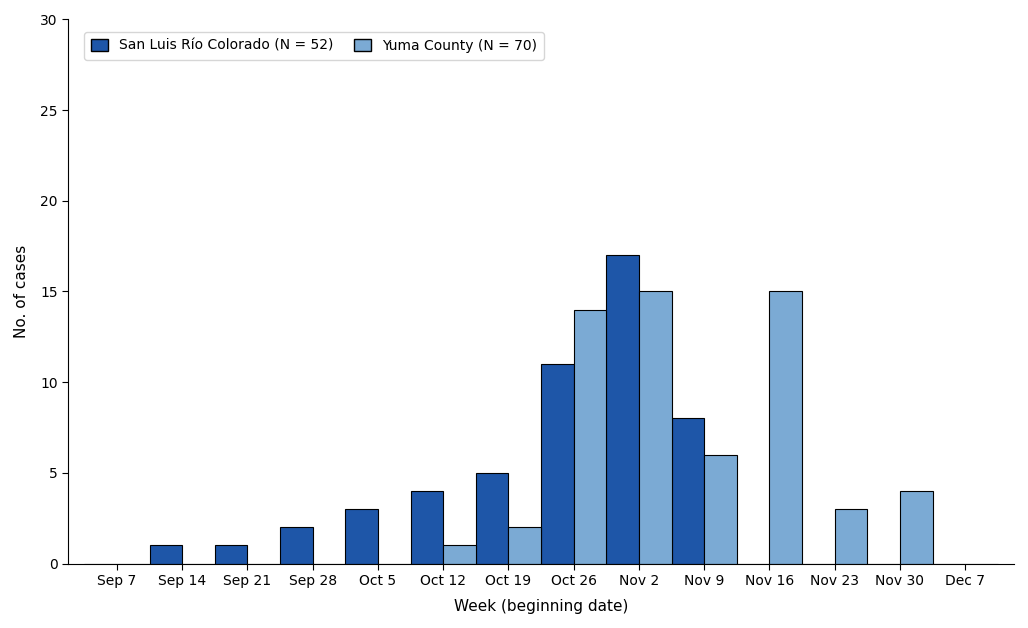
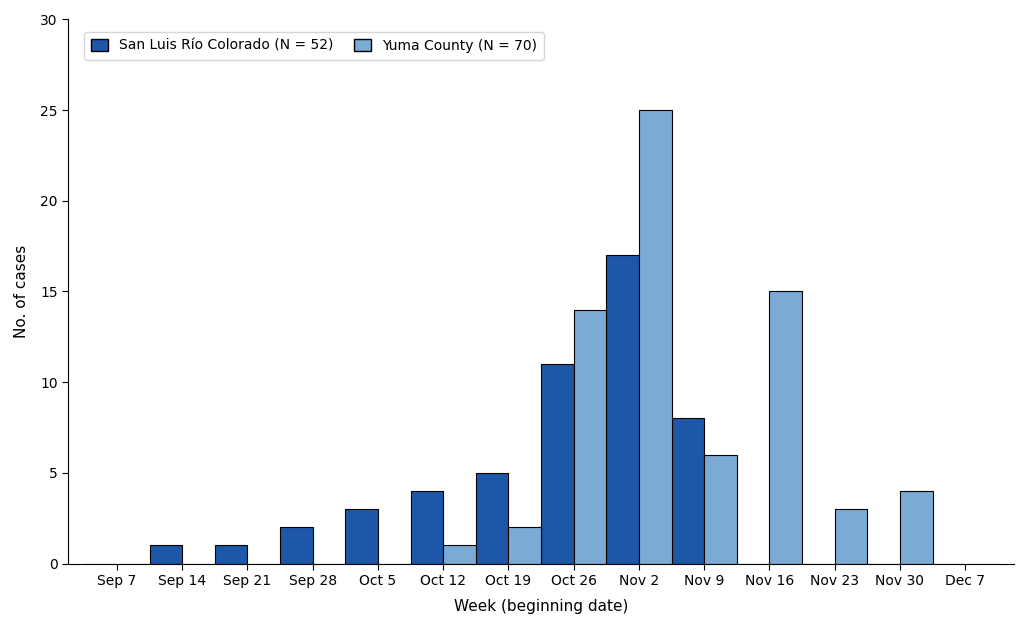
Yuma County (N = 70)/Nov 2: 15 -> 25
